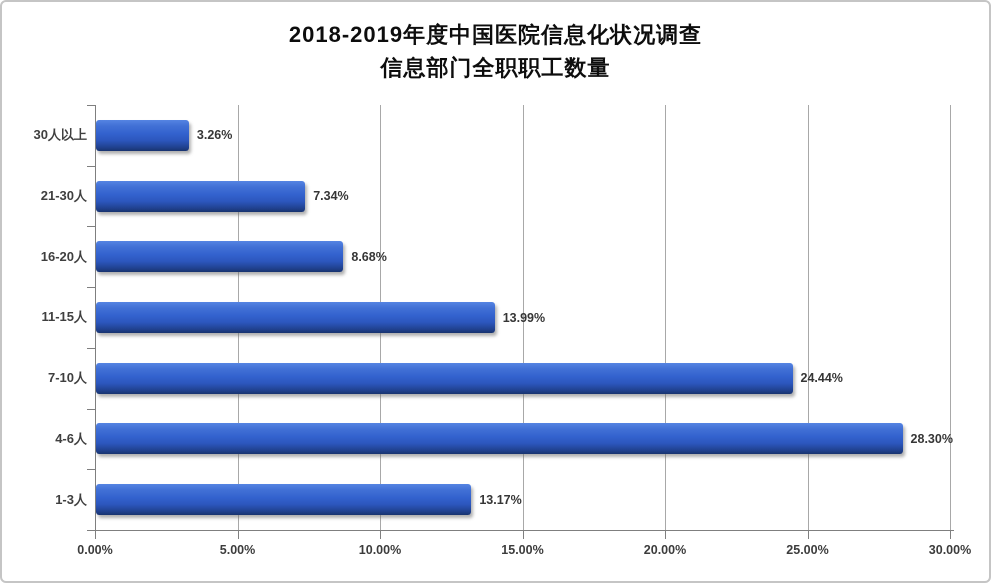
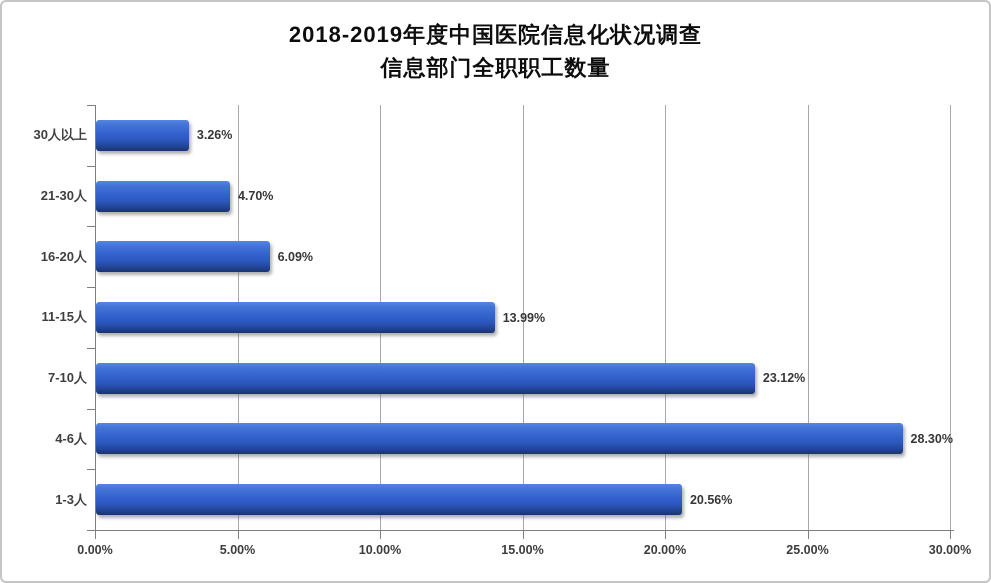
21-30人: 7.34% -> 4.70%
16-20人: 8.68% -> 6.09%
7-10人: 24.44% -> 23.12%
1-3人: 13.17% -> 20.56%
